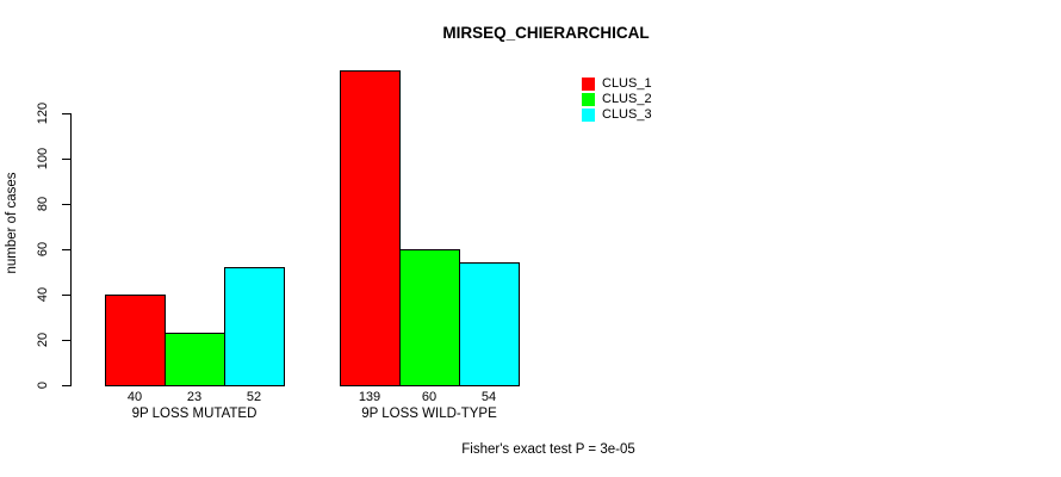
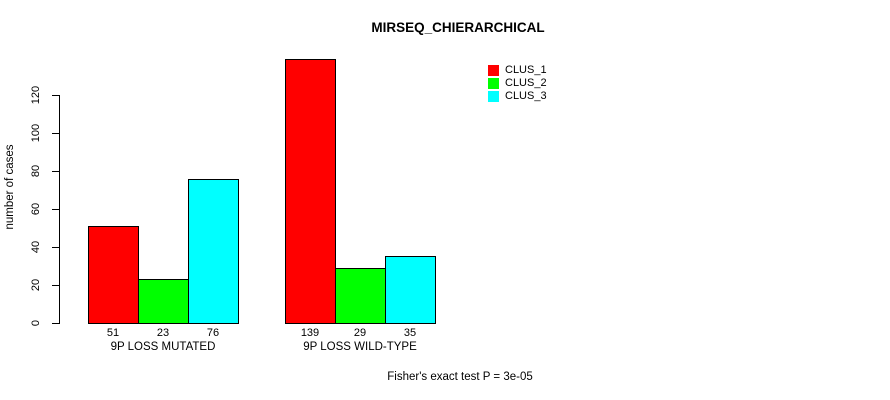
CLUS_1/9P LOSS MUTATED: 40 -> 51
CLUS_3/9P LOSS MUTATED: 52 -> 76
CLUS_2/9P LOSS WILD-TYPE: 60 -> 29
CLUS_3/9P LOSS WILD-TYPE: 54 -> 35
